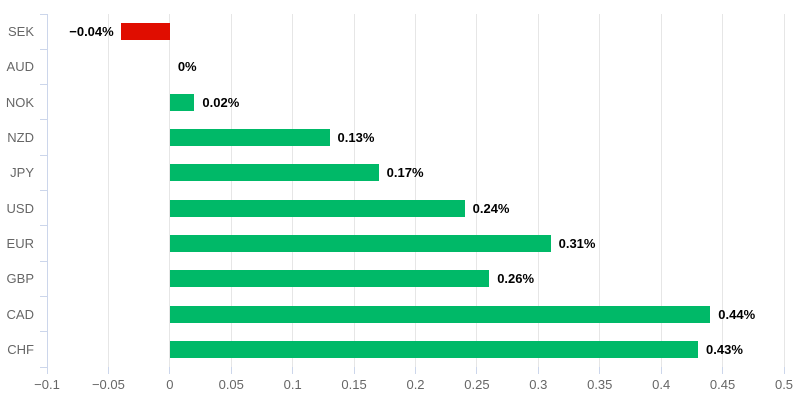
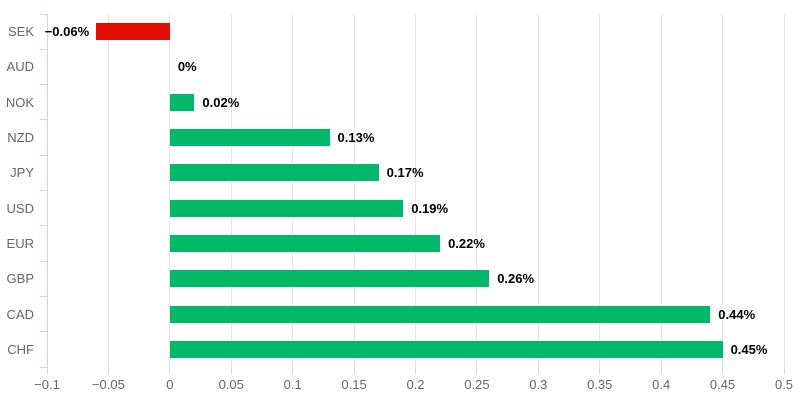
SEK: −0.04% -> −0.06%
USD: 0.24% -> 0.19%
EUR: 0.31% -> 0.22%
CHF: 0.43% -> 0.45%
